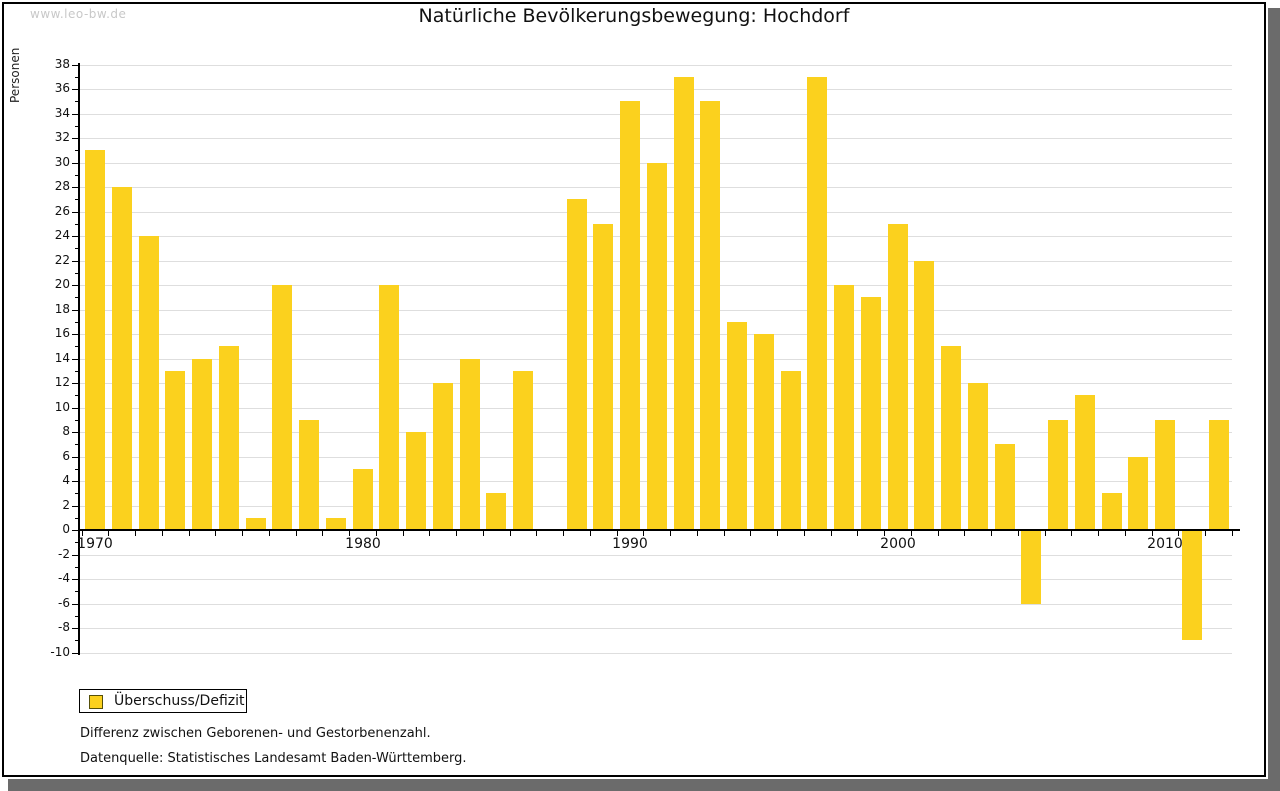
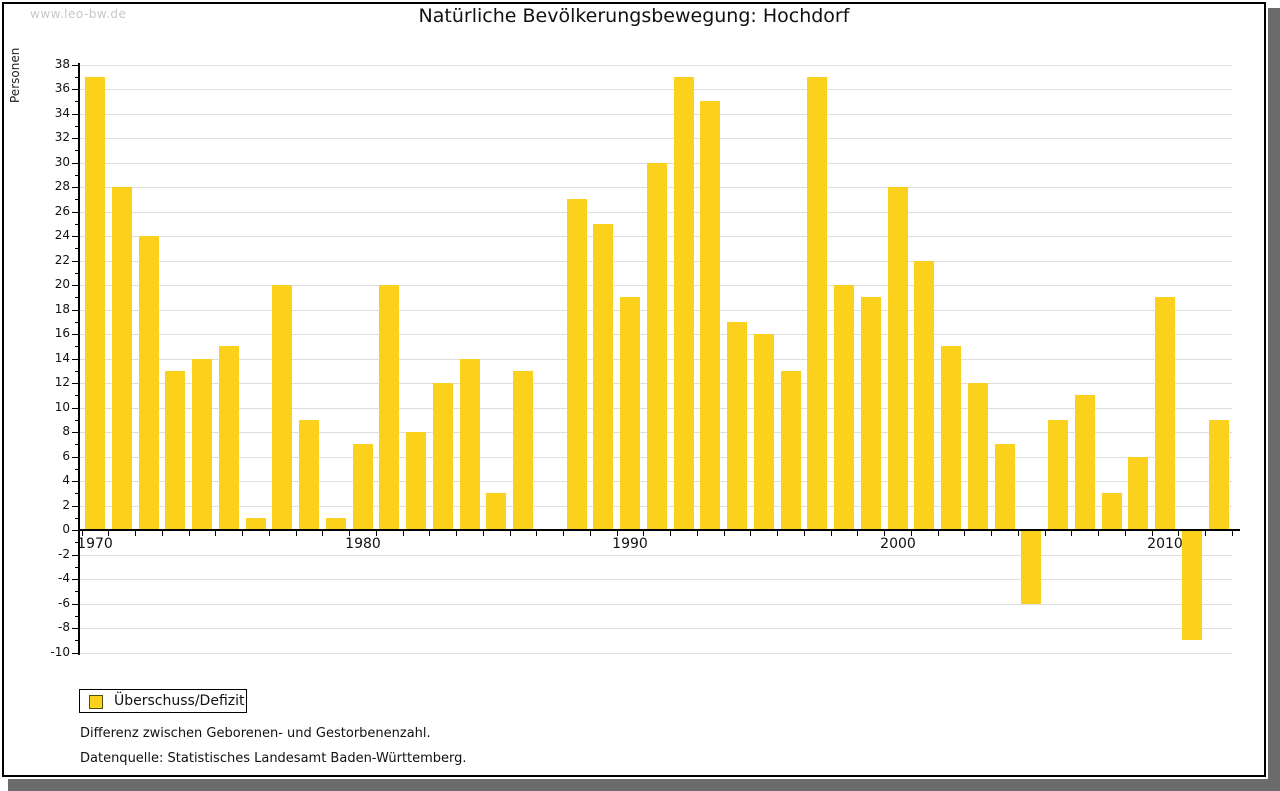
1970: 31 -> 37
1980: 5 -> 7
1990: 35 -> 19
2000: 25 -> 28
2010: 9 -> 19
